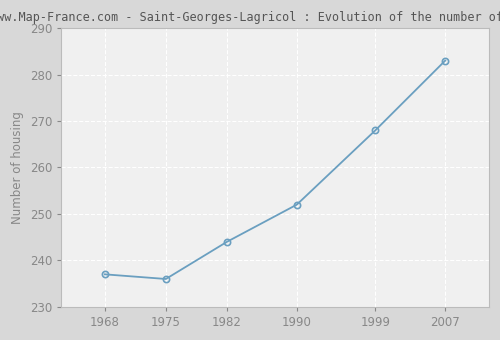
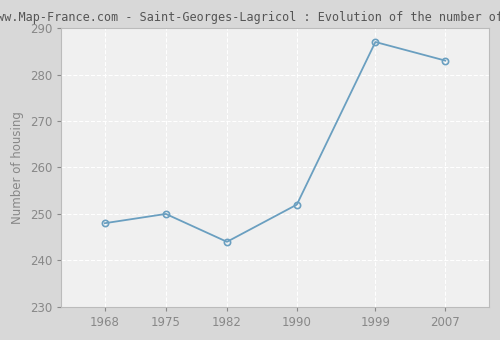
1968: 237 -> 248
1975: 236 -> 250
1999: 268 -> 287
